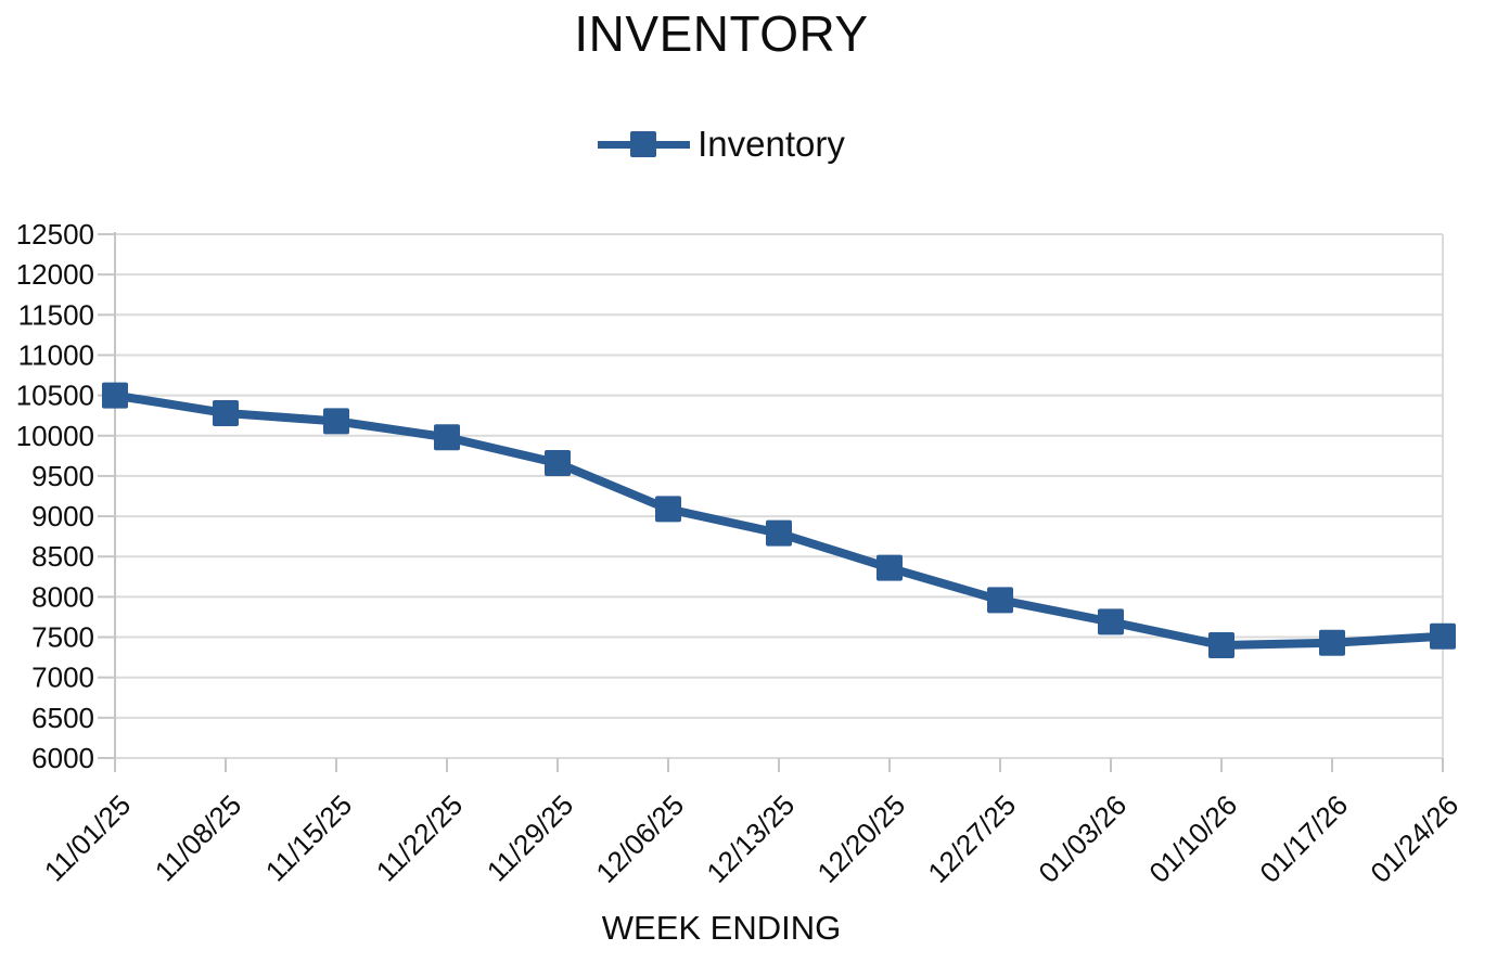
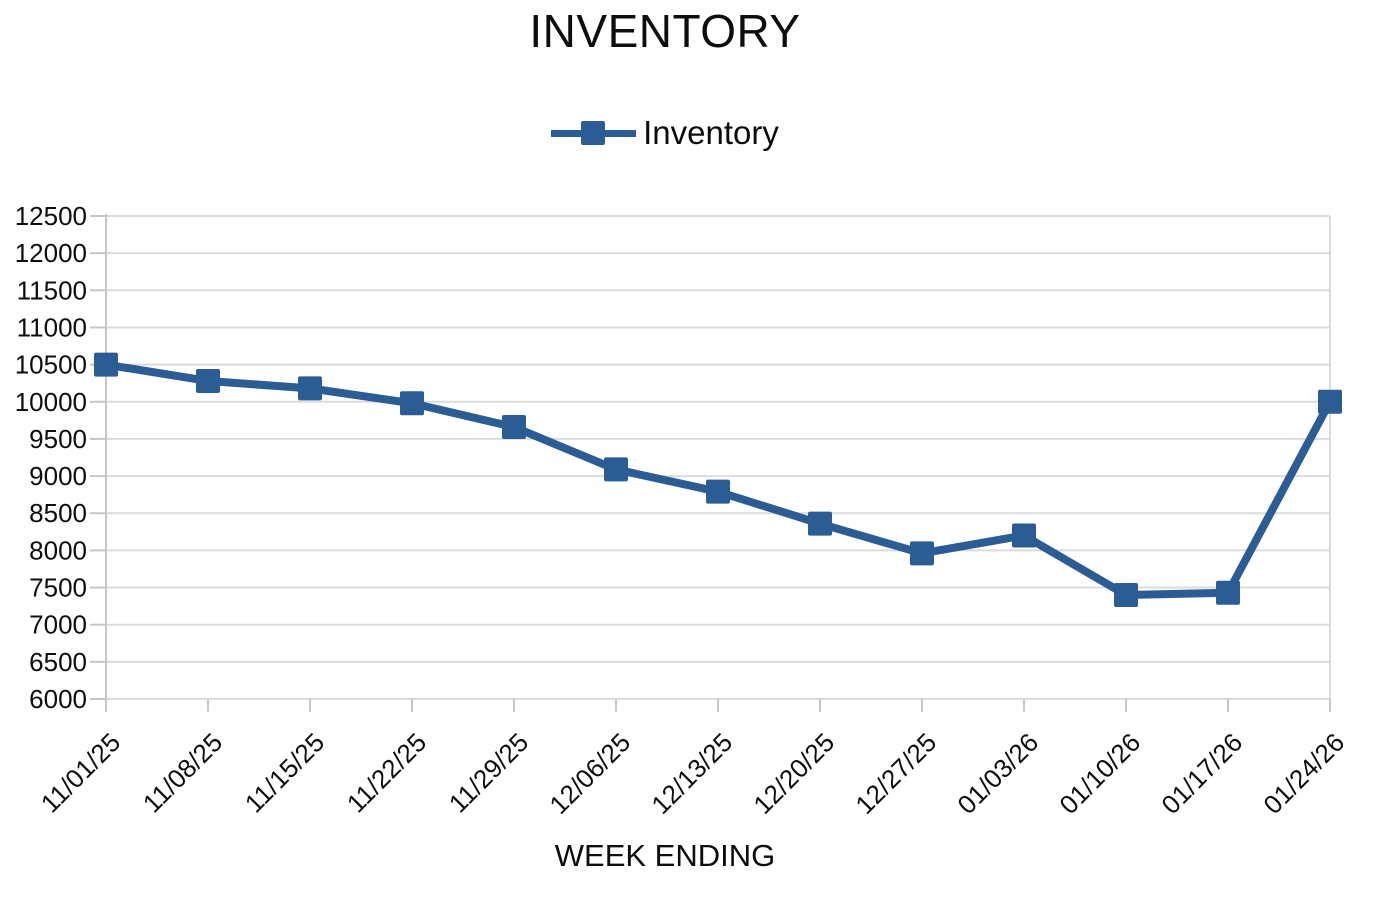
01/03/26: 7700 -> 8200
01/24/26: 7500 -> 10000
